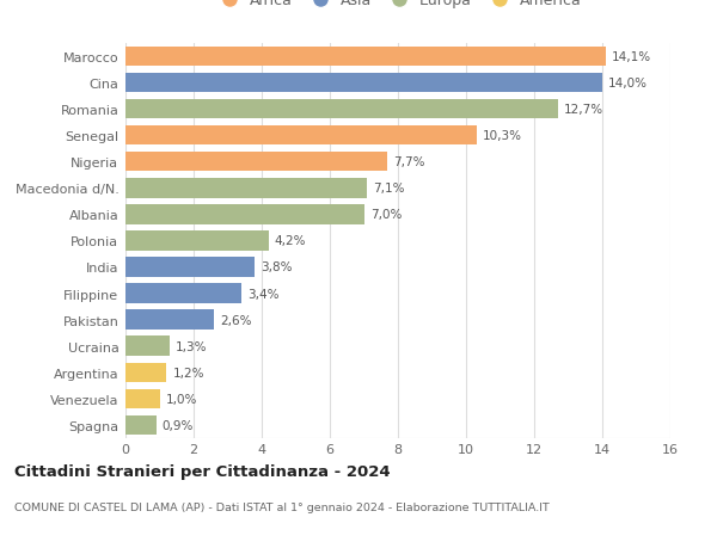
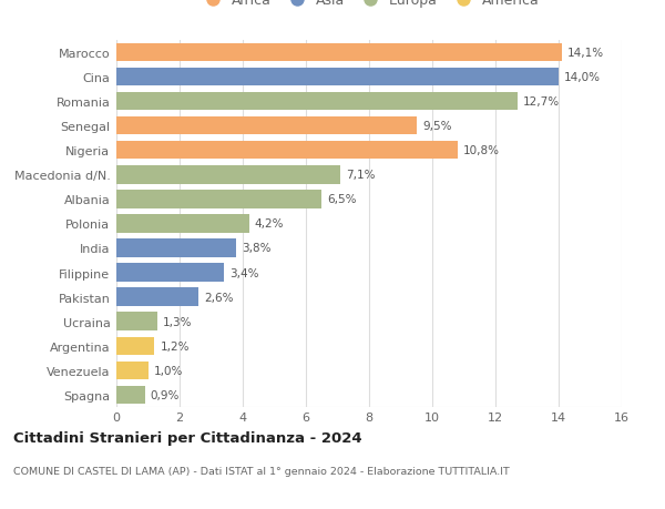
Senegal: 10,3% -> 9,5%
Nigeria: 7,7% -> 10,8%
Albania: 7,0% -> 6,5%
